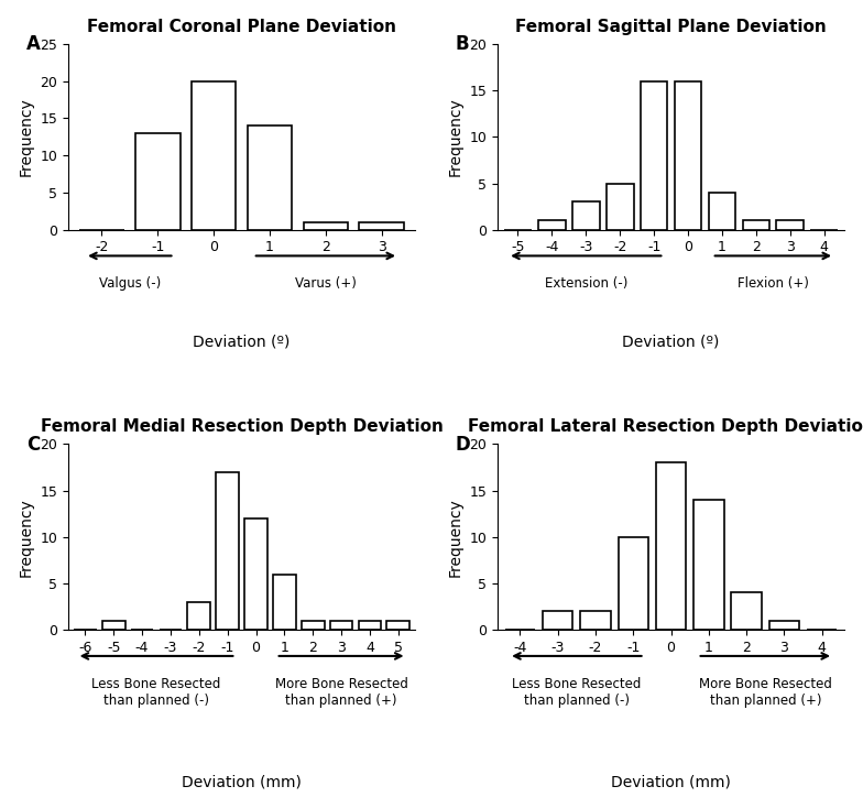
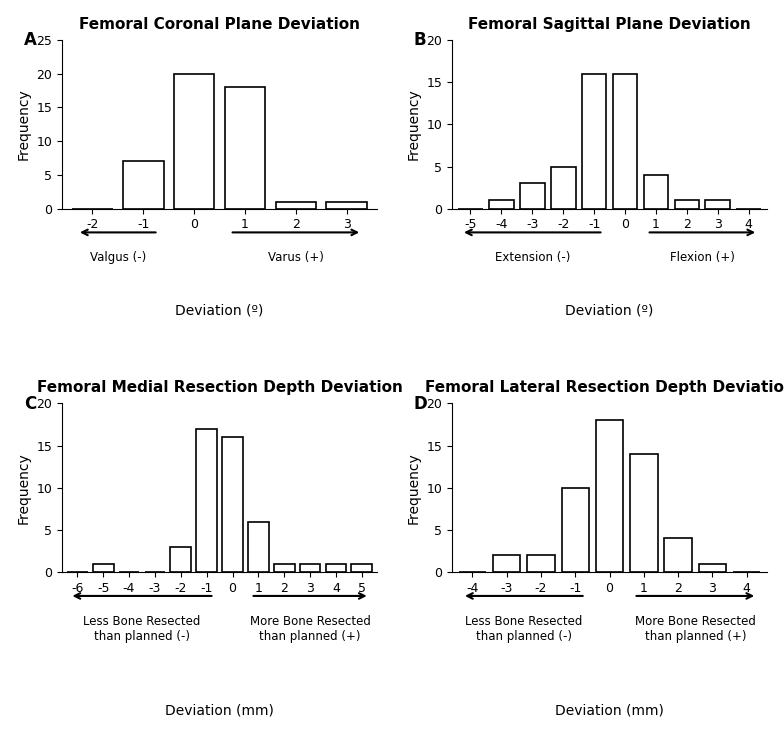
Femoral Coronal Plane Deviation/-1: 13 -> 7
Femoral Coronal Plane Deviation/1: 14 -> 18
Femoral Medial Resection Depth Deviation/0: 12 -> 16
